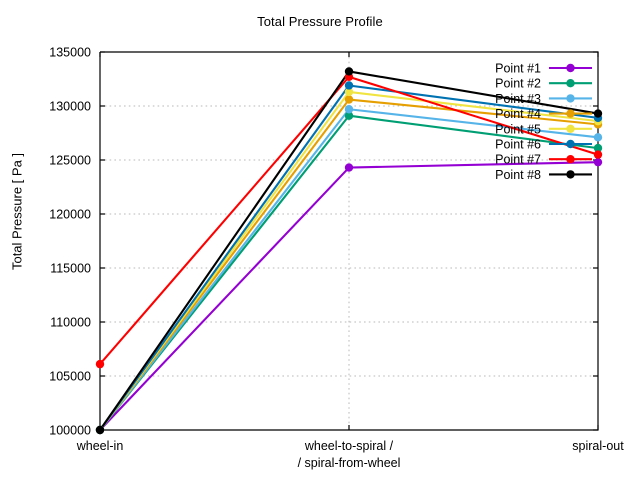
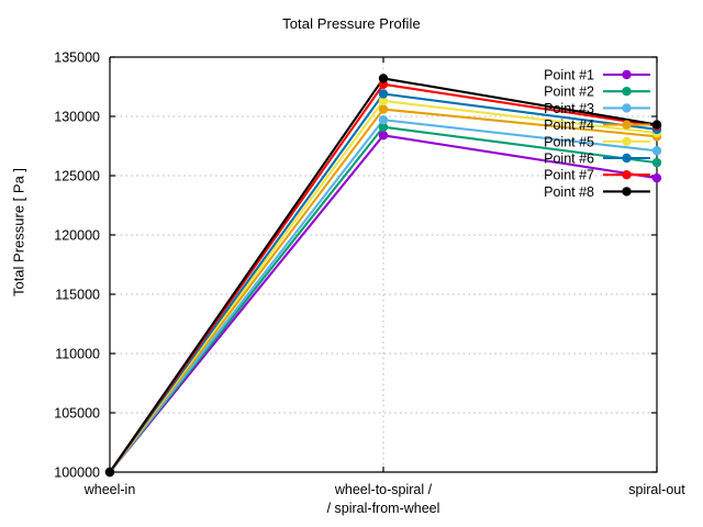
Point #7/wheel-in: 106100 -> 100000
Point #1/wheel-to-spiral / / spiral-from-wheel: 124300 -> 128400
Point #7/spiral-out: 125500 -> 129200
